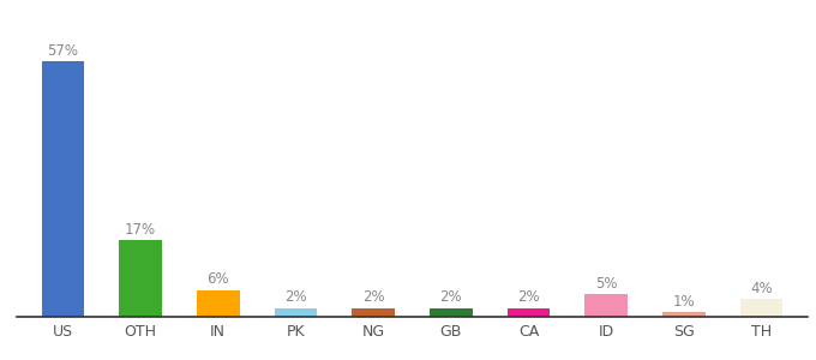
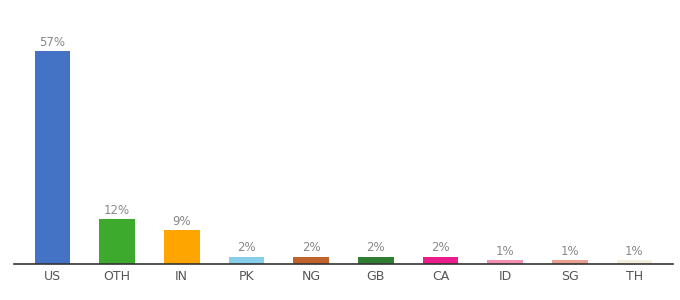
OTH: 17% -> 12%
IN: 6% -> 9%
ID: 5% -> 1%
TH: 4% -> 1%
